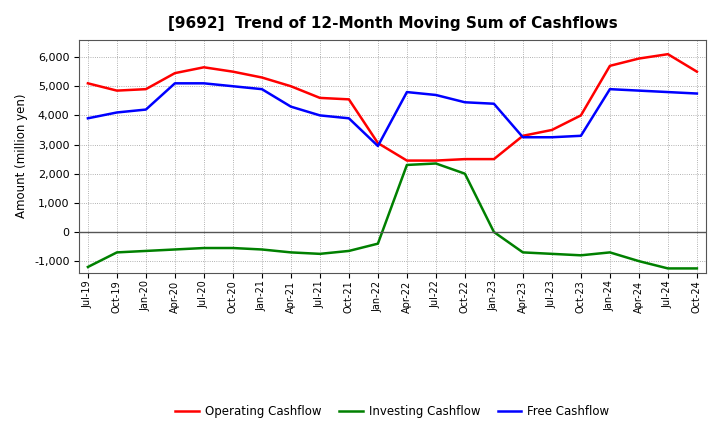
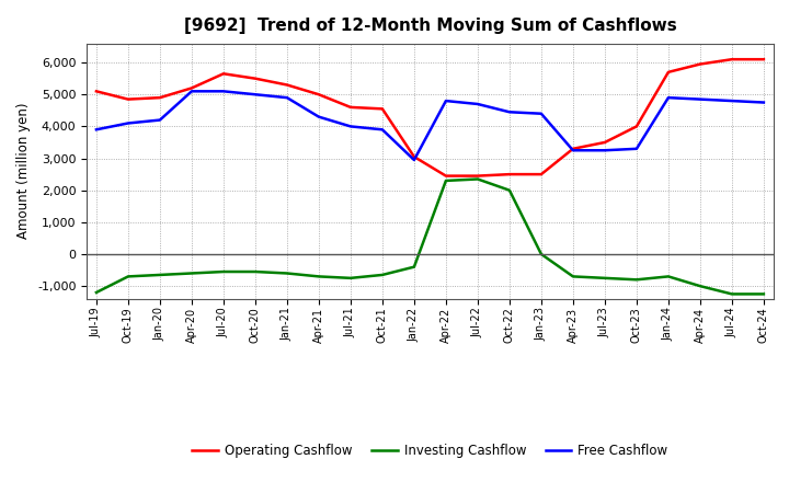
Operating Cashflow/Apr-20: 5,450 -> 5,200
Operating Cashflow/Oct-24: 5,500 -> 6,100
